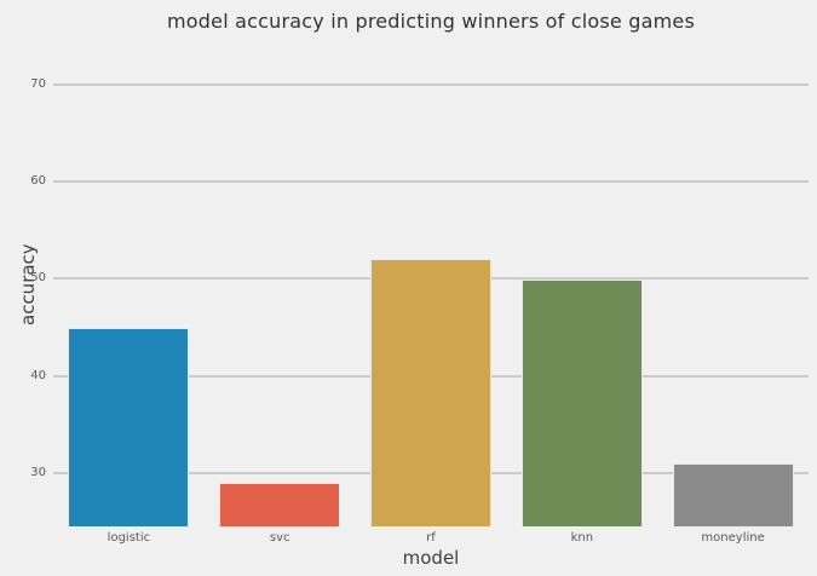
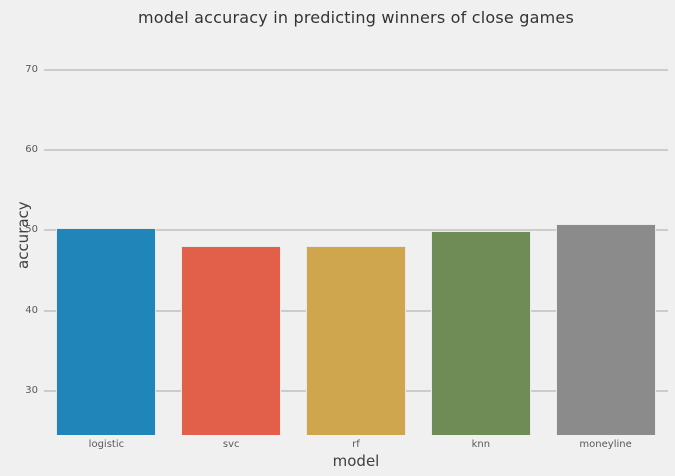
logistic: 45 -> 50
svc: 29 -> 48
rf: 52 -> 48
moneyline: 31 -> 51
